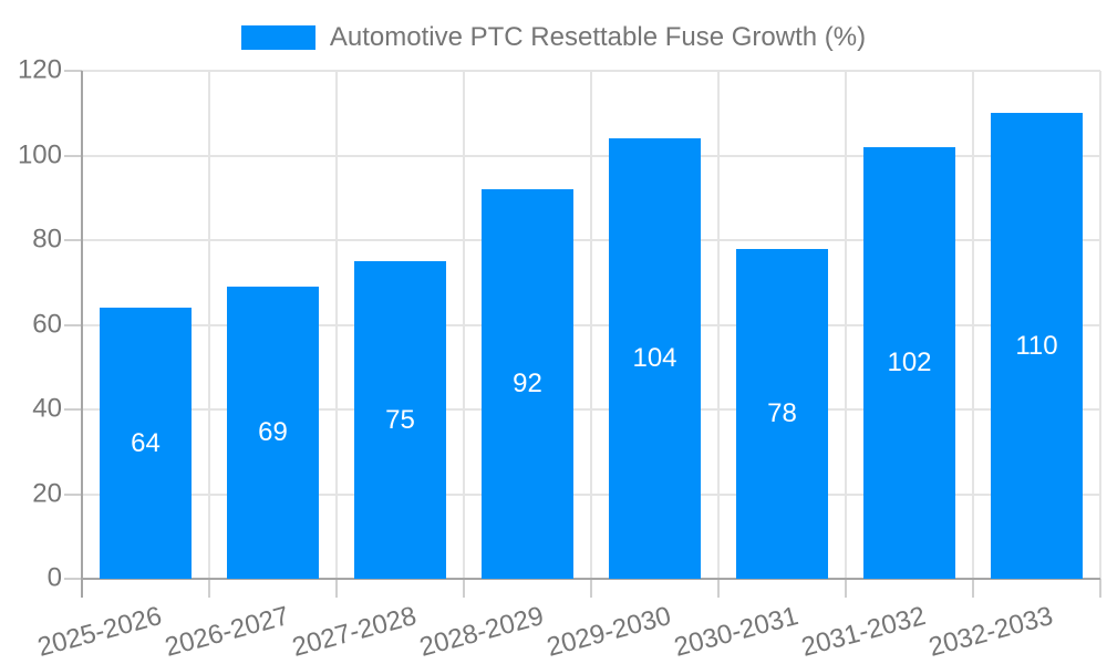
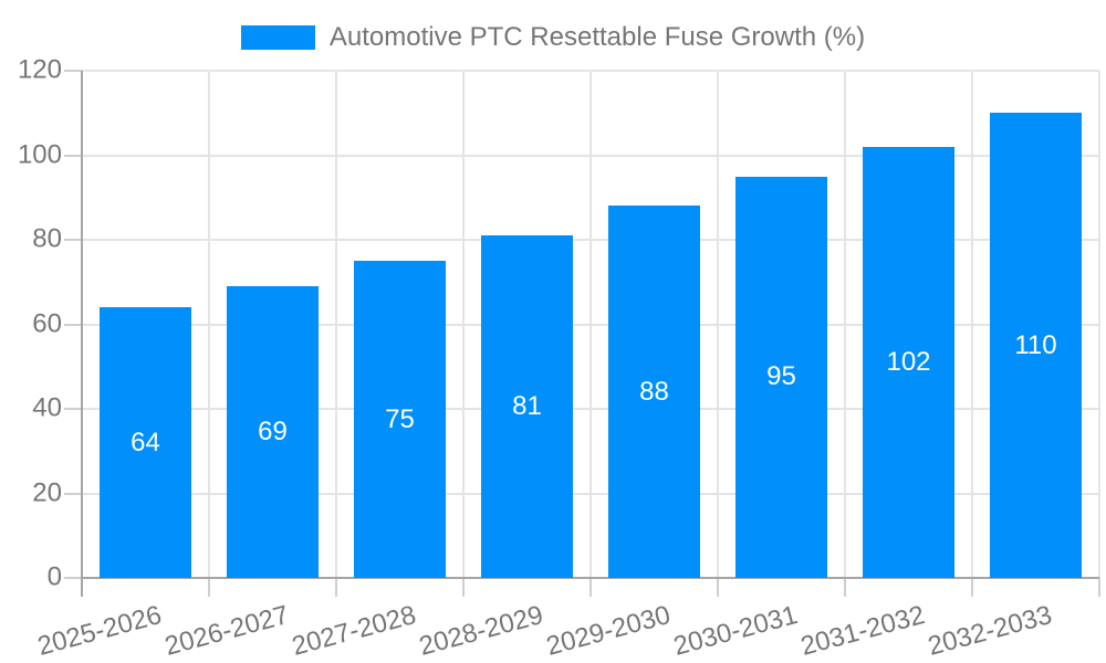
2028-2029: 92 -> 81
2029-2030: 104 -> 88
2030-2031: 78 -> 95
